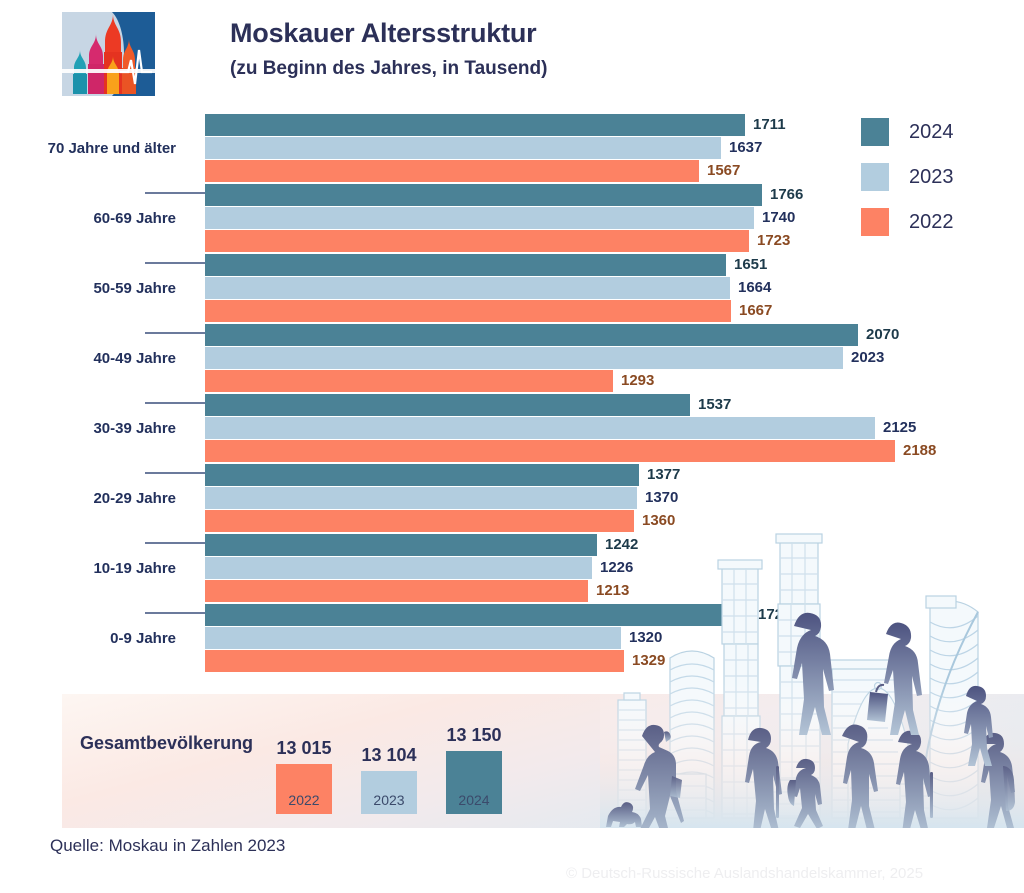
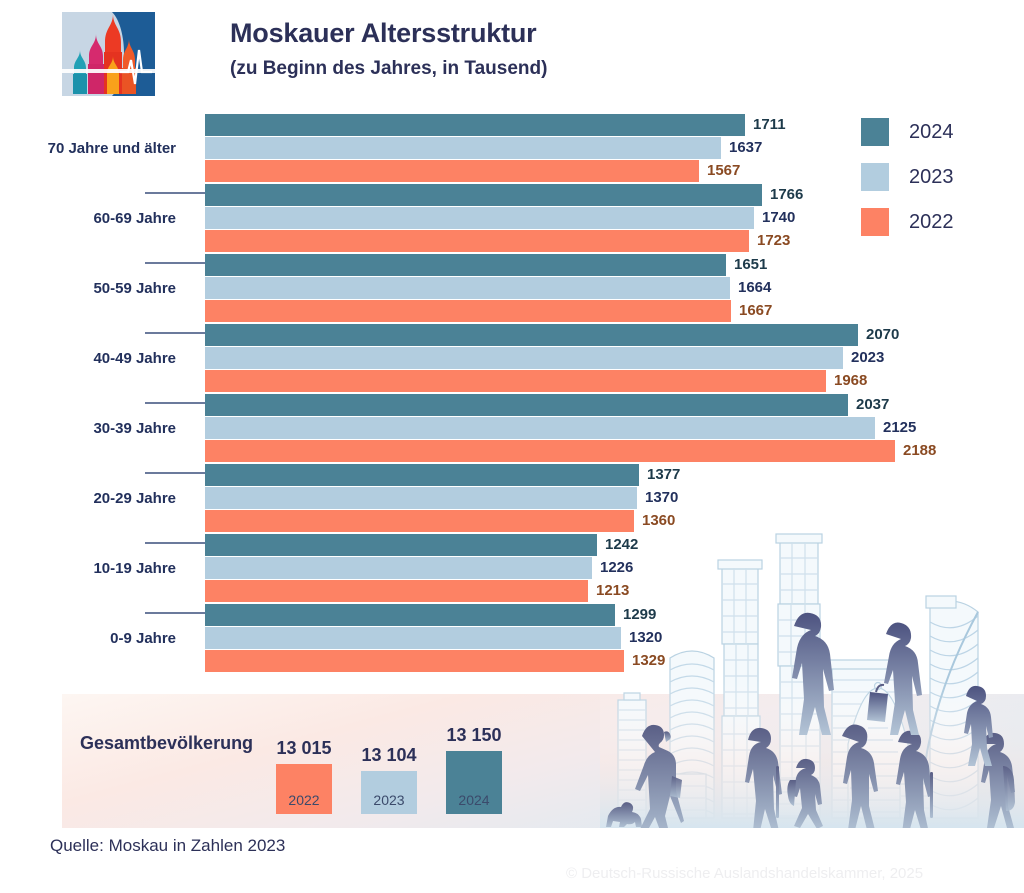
2022/40-49 Jahre: 1293 -> 1968
2024/30-39 Jahre: 1537 -> 2037
2024/0-9 Jahre: 1728 -> 1299
